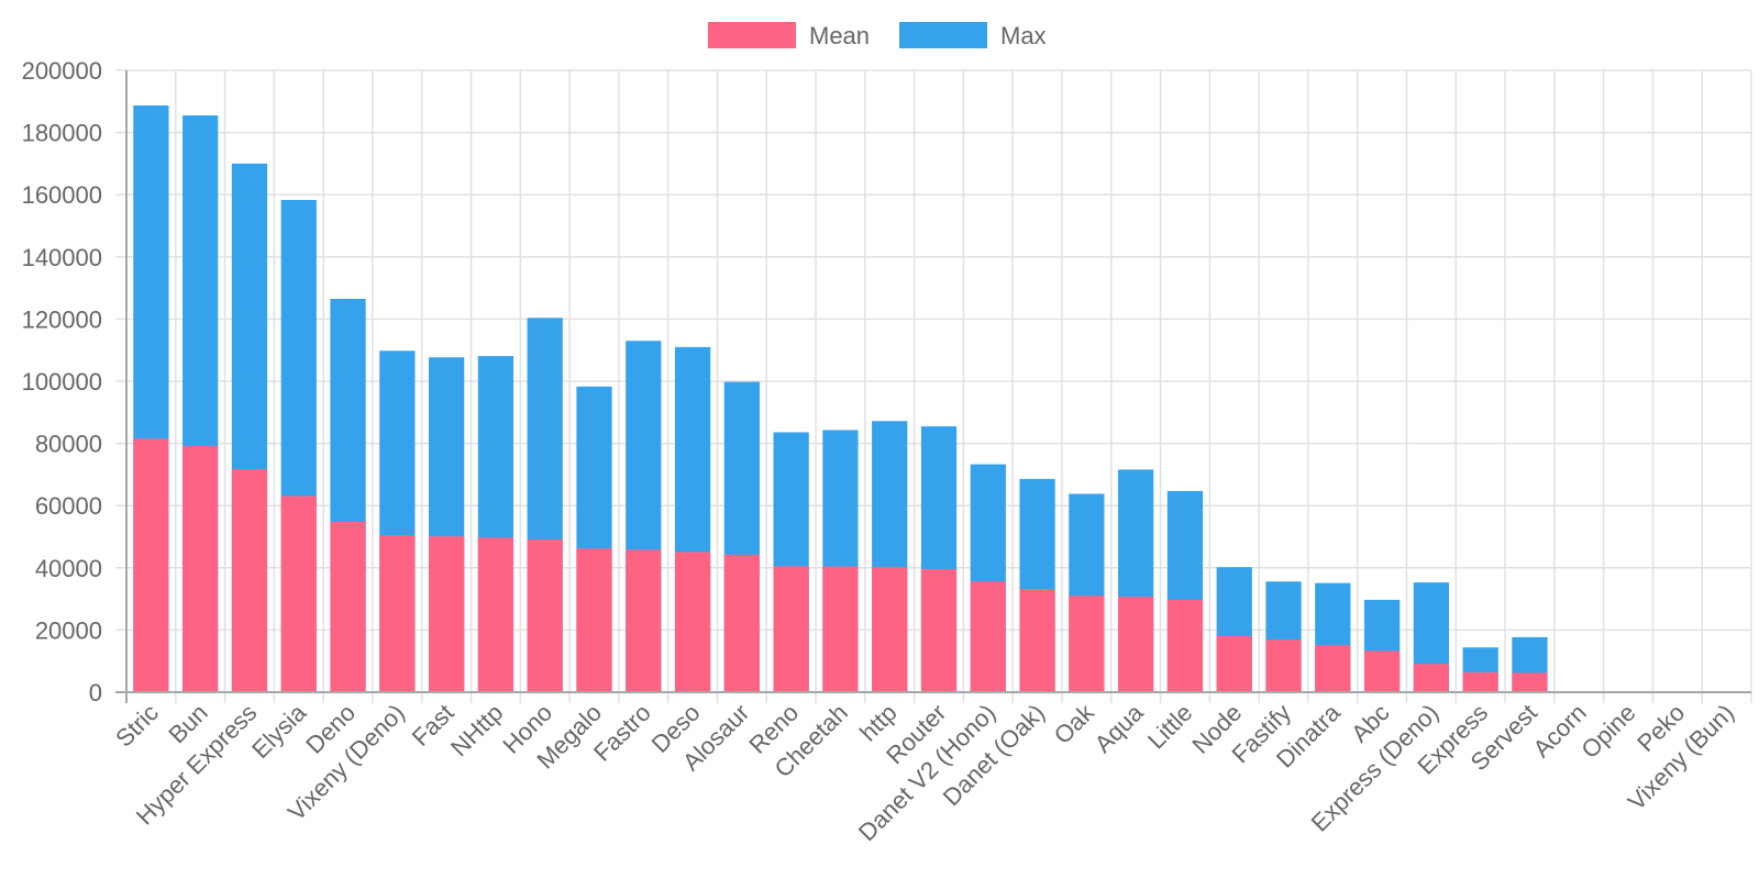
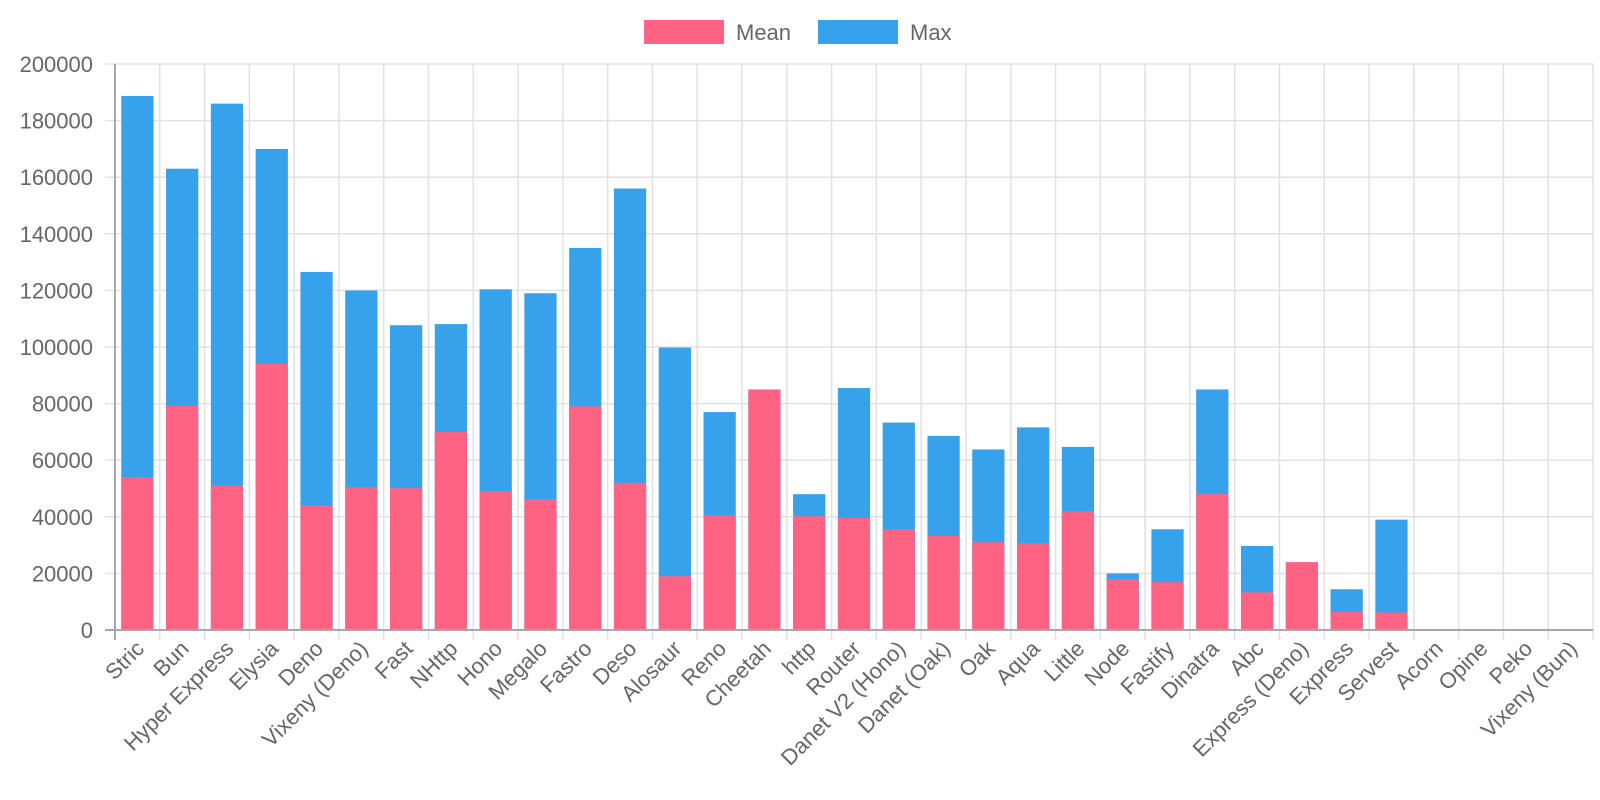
Mean/Stric: 82000 -> 54000
Max/Bun: 186000 -> 163000
Mean/Hyper Express: 72000 -> 51000
Max/Hyper Express: 170000 -> 186000
Mean/Elysia: 63000 -> 94000
Max/Elysia: 158000 -> 170000
Mean/Deno: 55000 -> 44000
Max/Vixeny (Deno): 110000 -> 120000
Mean/NHttp: 50000 -> 70000
Max/Megalo: 98000 -> 119000
Mean/Fastro: 46000 -> 79000
Max/Fastro: 113000 -> 135000
Mean/Deso: 45000 -> 52000
Max/Deso: 111000 -> 156000
Mean/Alosaur: 44000 -> 19000
Max/Reno: 84000 -> 77000
Mean/Cheetah: 40000 -> 85000
Max/http: 87000 -> 48000
Mean/Little: 30000 -> 42000
Max/Node: 40000 -> 20000
Mean/Dinatra: 15000 -> 48000
Max/Dinatra: 35000 -> 85000
Mean/Express (Deno): 9000 -> 24000
Max/Express (Deno): 35000 -> 18000
Max/Servest: 18000 -> 39000
